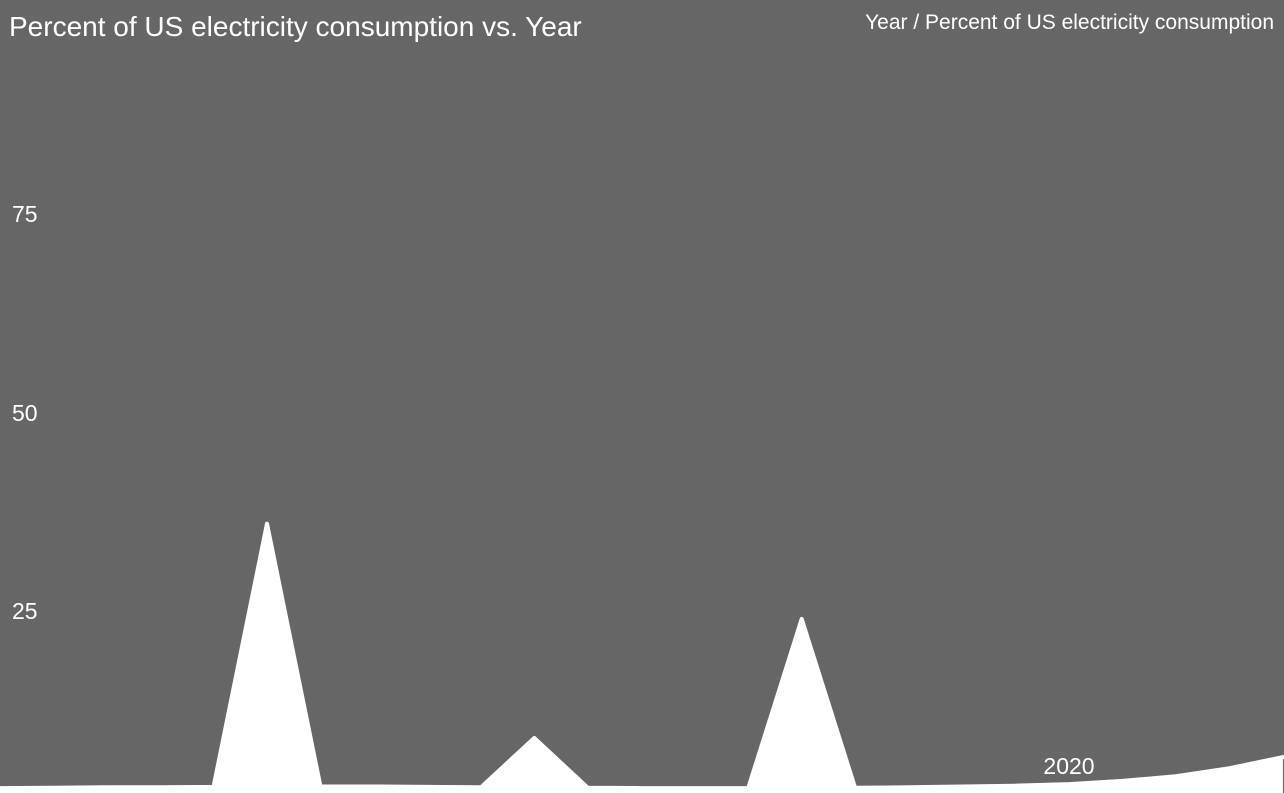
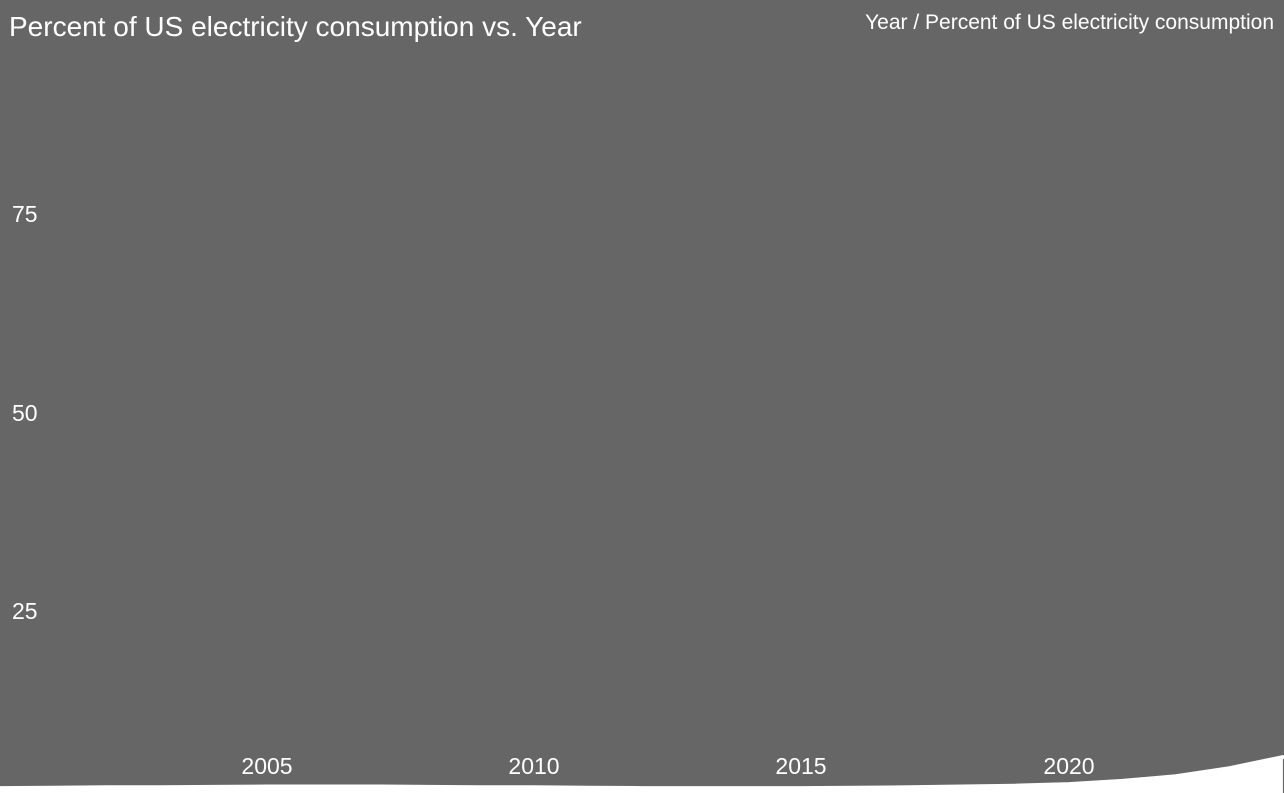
2005: 36 -> 3
2010: 9 -> 3
2015: 24 -> 3
